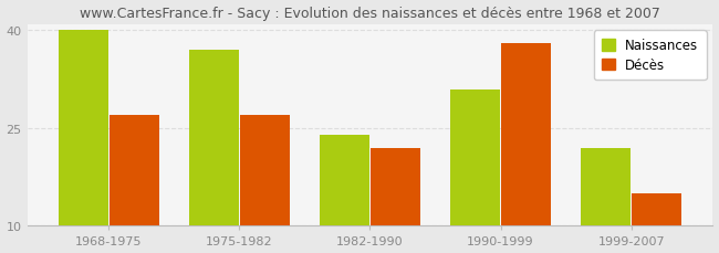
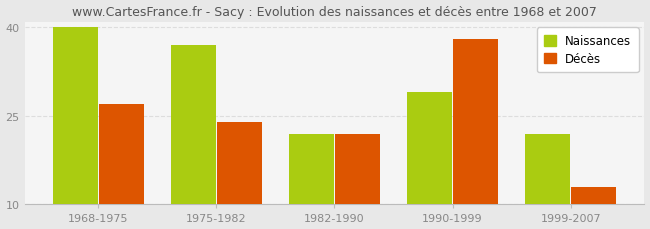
Décès/1975-1982: 27 -> 24
Naissances/1982-1990: 24 -> 22
Naissances/1990-1999: 31 -> 29
Décès/1999-2007: 15 -> 13
